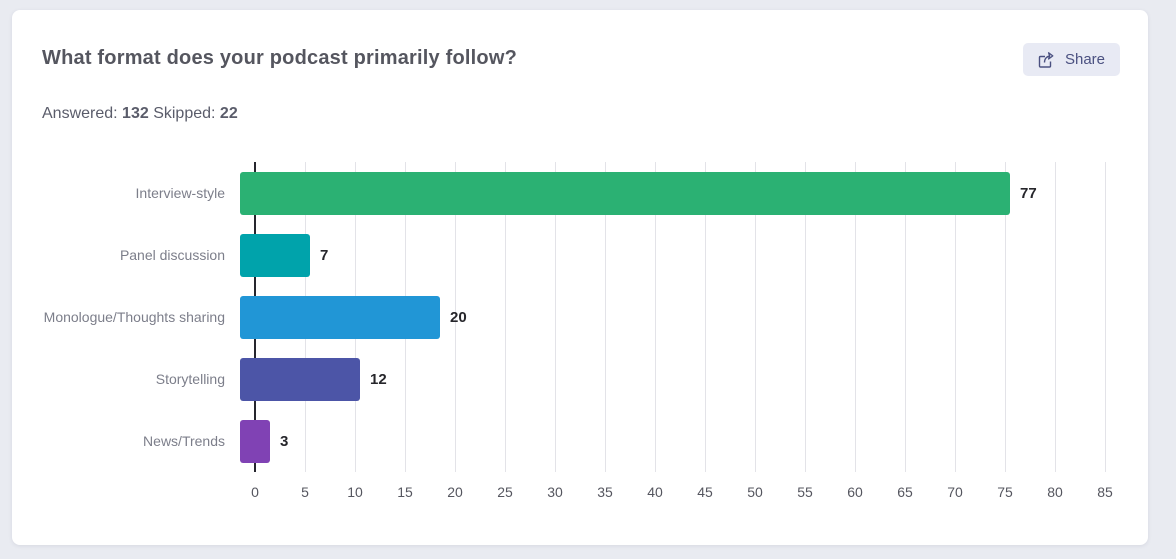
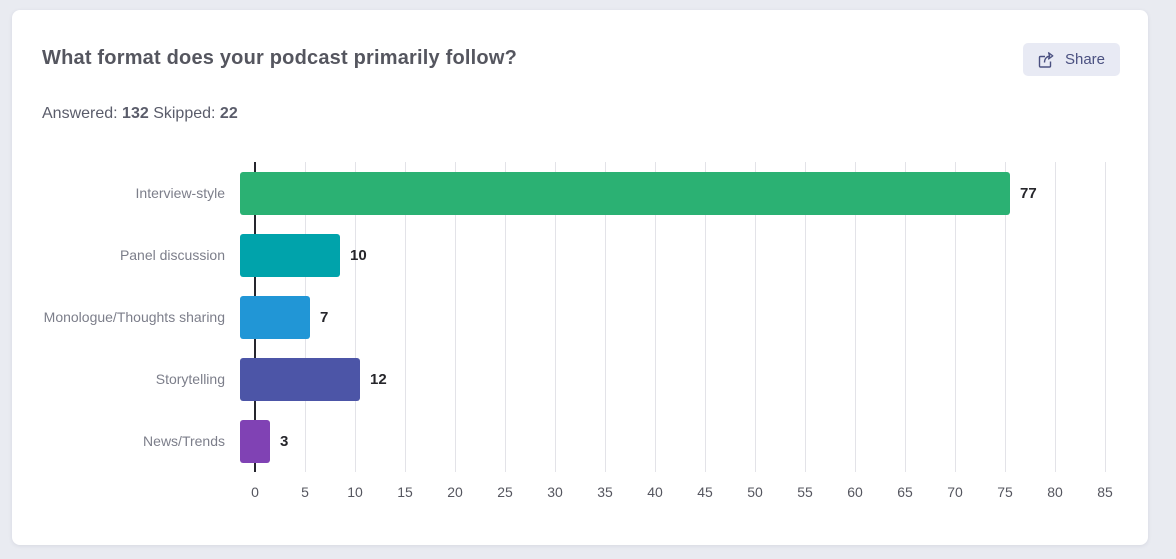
Panel discussion: 7 -> 10
Monologue/Thoughts sharing: 20 -> 7
